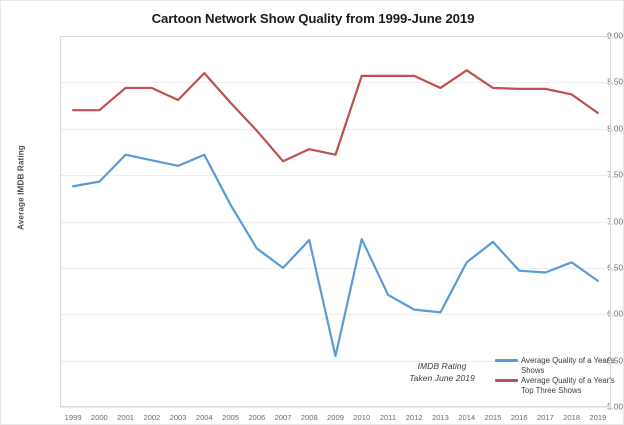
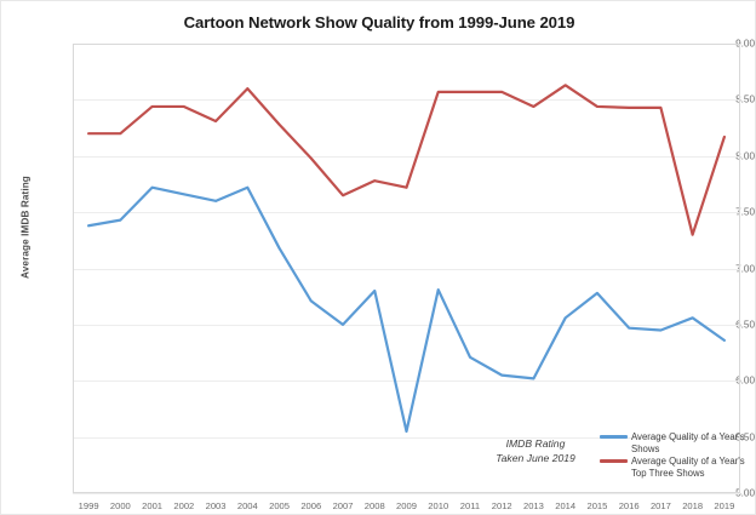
Average Quality of a Year's Top Three Shows/2018: 8.4 -> 7.3
